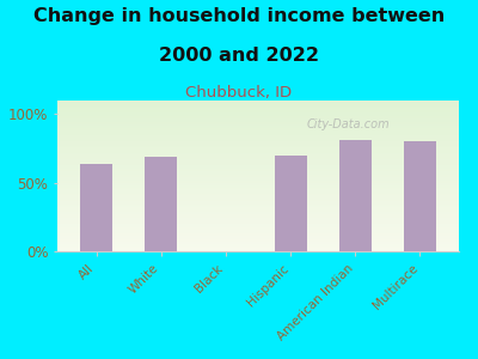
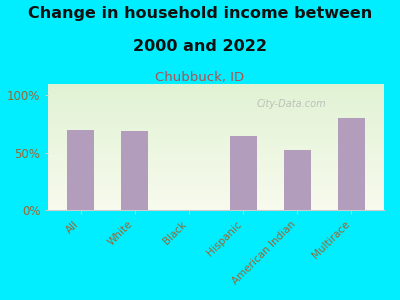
All: 64% -> 70%
Hispanic: 70% -> 65%
American Indian: 81% -> 52%
